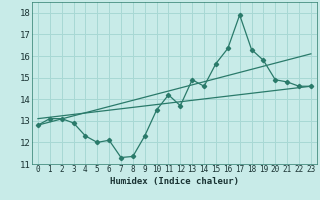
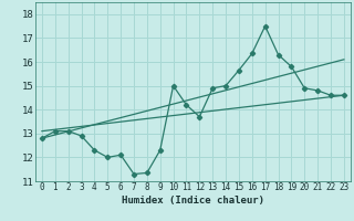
10: 13.50 -> 15.00
14: 14.60 -> 15.00
17: 17.90 -> 17.50
